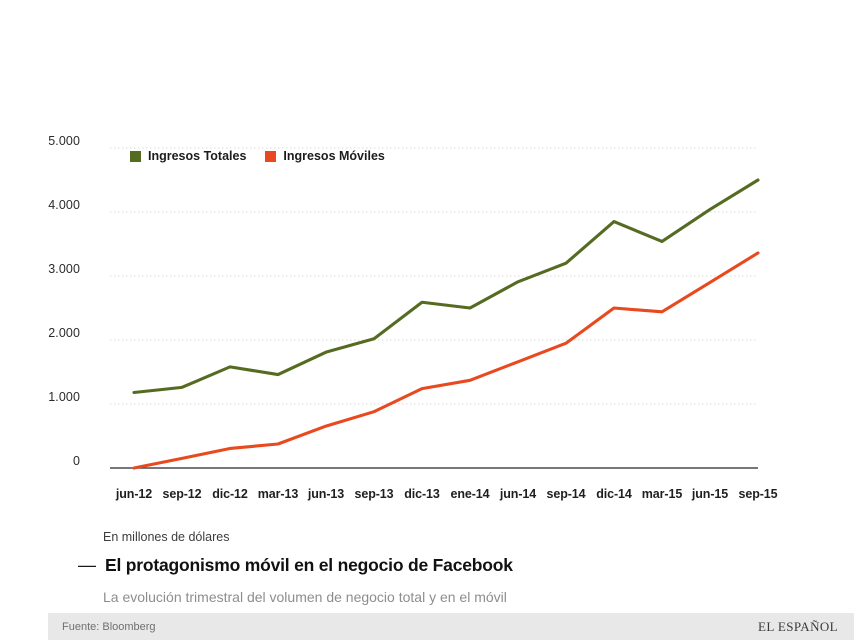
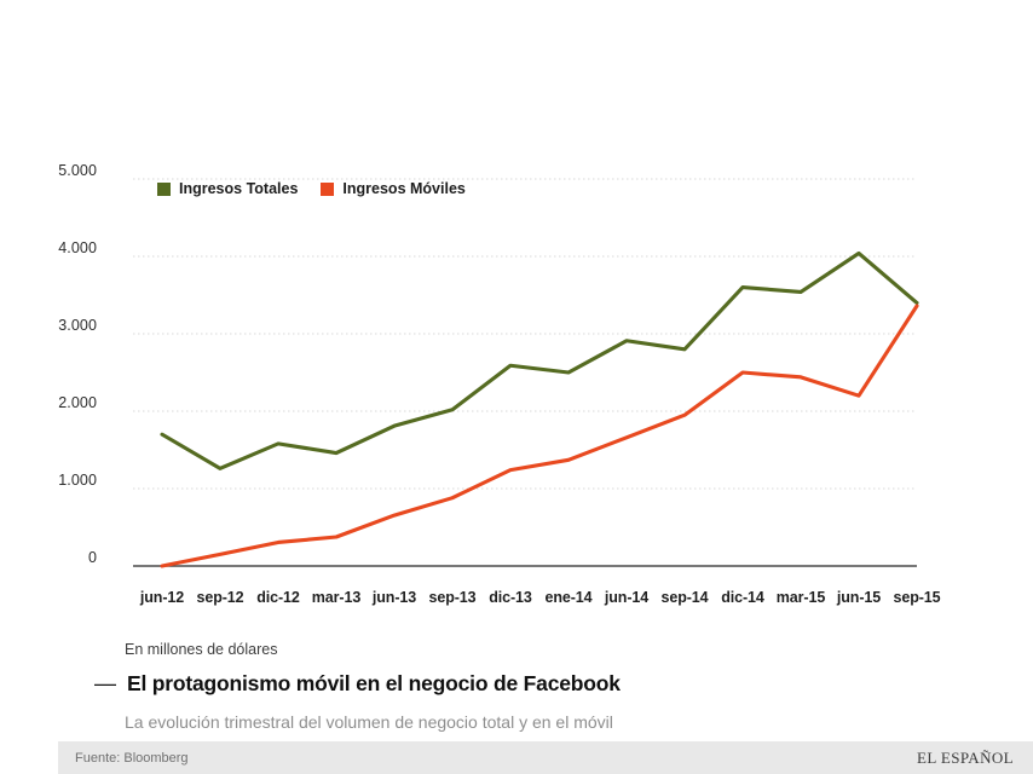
Ingresos Totales/jun-12: 1200 -> 1700
Ingresos Totales/sep-14: 3200 -> 2800
Ingresos Totales/dic-14: 3800 -> 3600
Ingresos Móviles/jun-15: 2900 -> 2200
Ingresos Totales/sep-15: 4500 -> 3400
